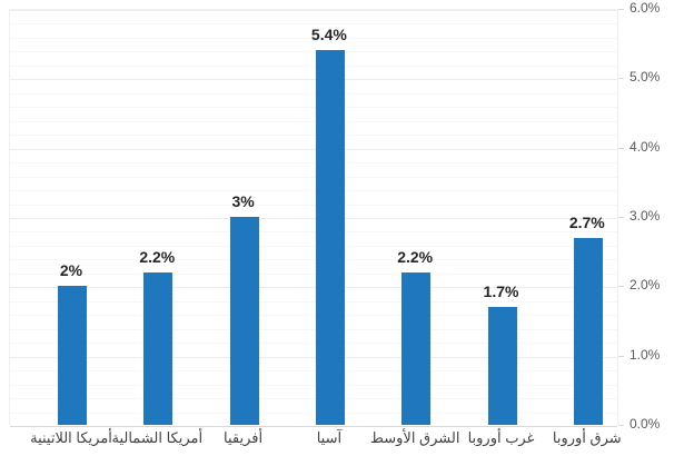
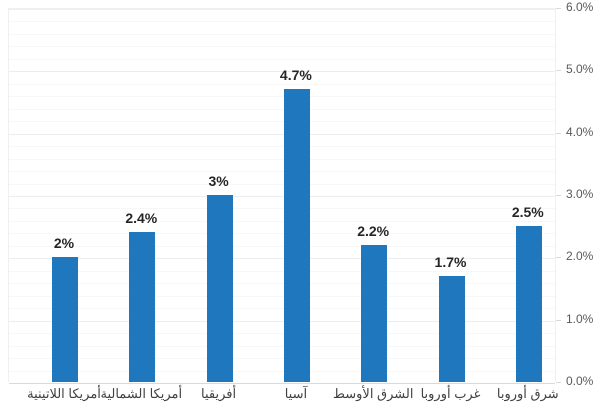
أمريكا الشمالية: 2.2% -> 2.4%
آسيا: 5.4% -> 4.7%
شرق أوروبا: 2.7% -> 2.5%
